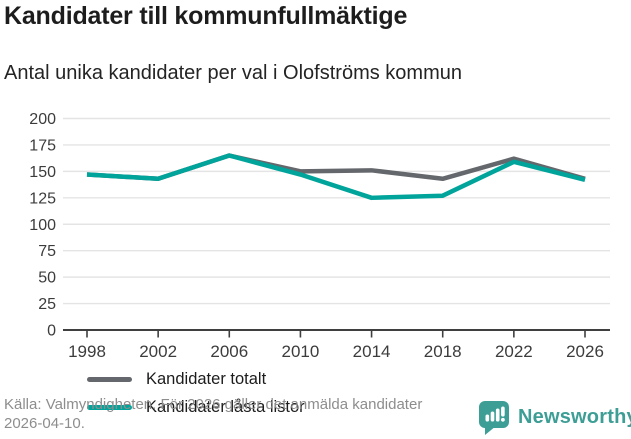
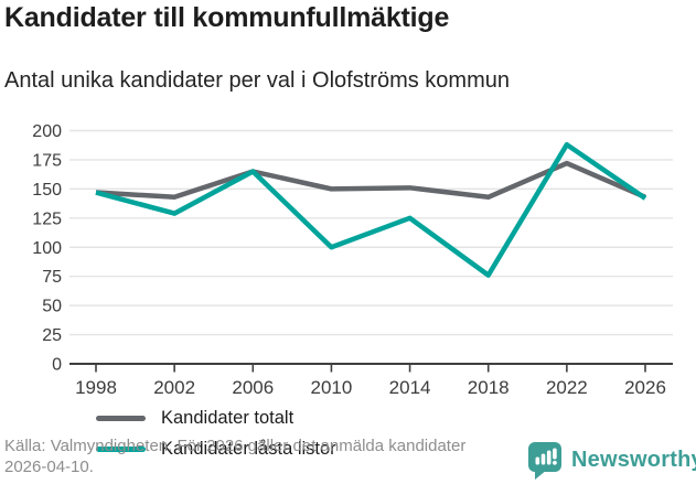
Kandidater låsta listor/2002: 143 -> 129
Kandidater låsta listor/2010: 147 -> 100
Kandidater låsta listor/2018: 127 -> 76
Kandidater totalt/2022: 162 -> 172
Kandidater låsta listor/2022: 159 -> 188
